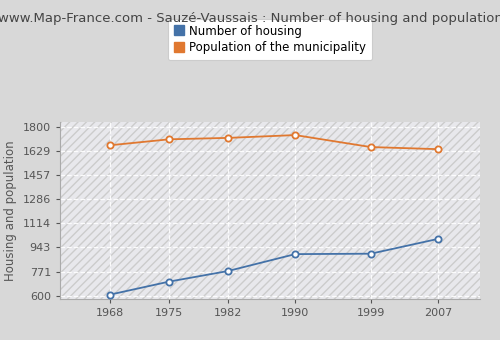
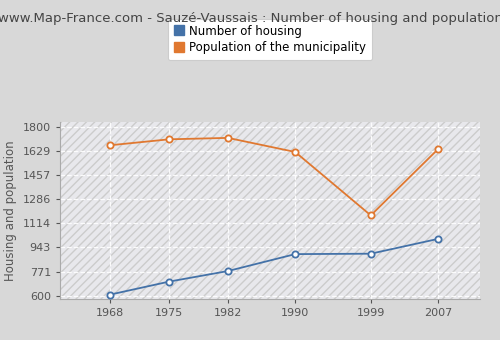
Population of the municipality/1990: 1740 -> 1620
Population of the municipality/1999: 1660 -> 1170
